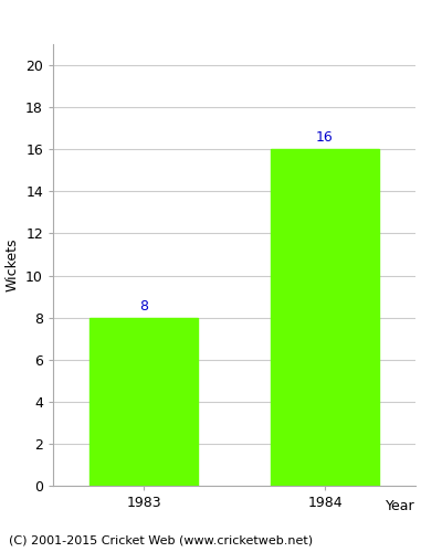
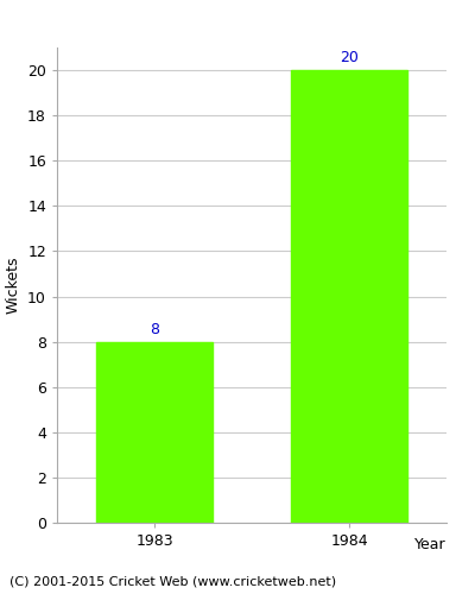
1984: 16 -> 20
